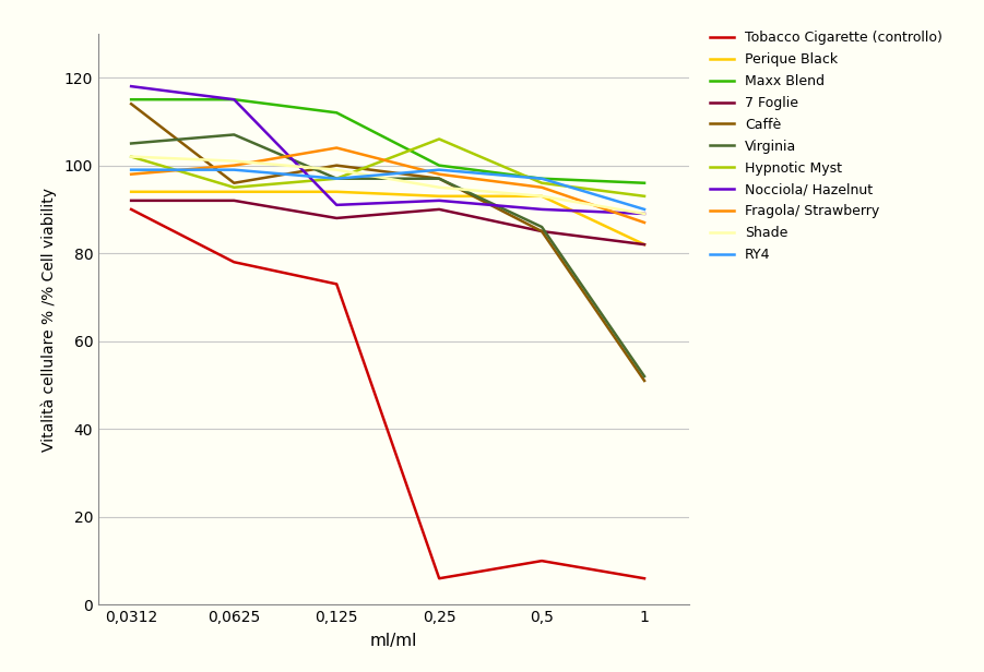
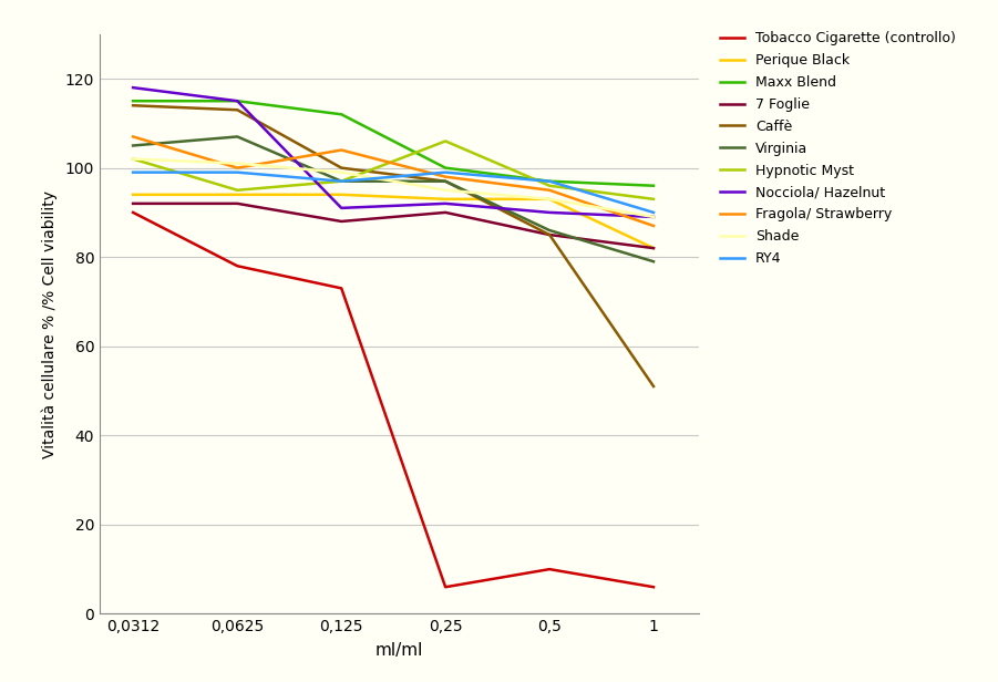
Fragola/ Strawberry/0,0312: 98 -> 107
Caffè/0,0625: 96 -> 113
Virginia/1: 52 -> 79
